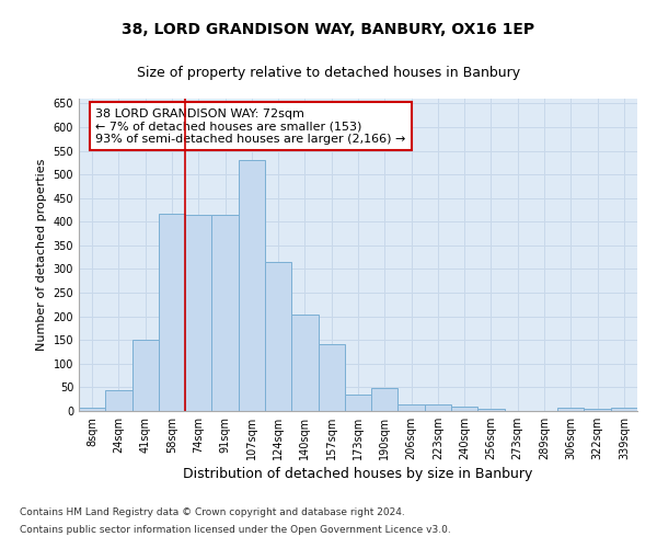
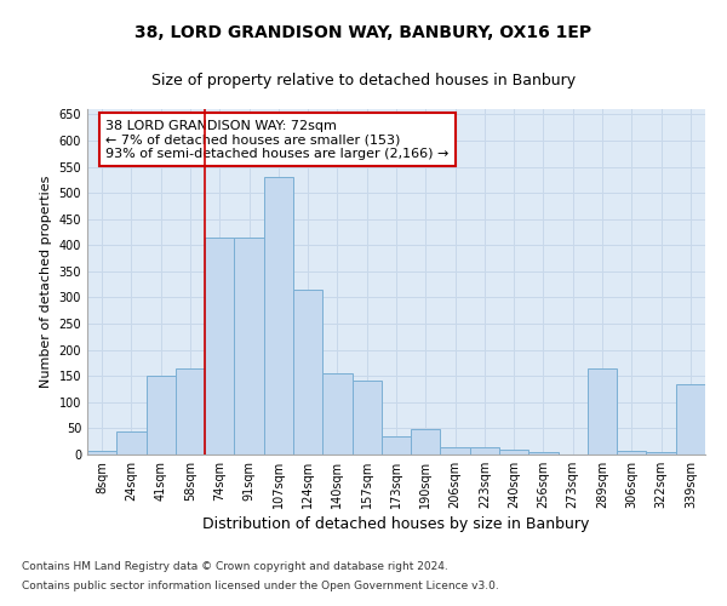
58sqm: 418 -> 165
140sqm: 203 -> 155
289sqm: 1 -> 165
339sqm: 6 -> 135
